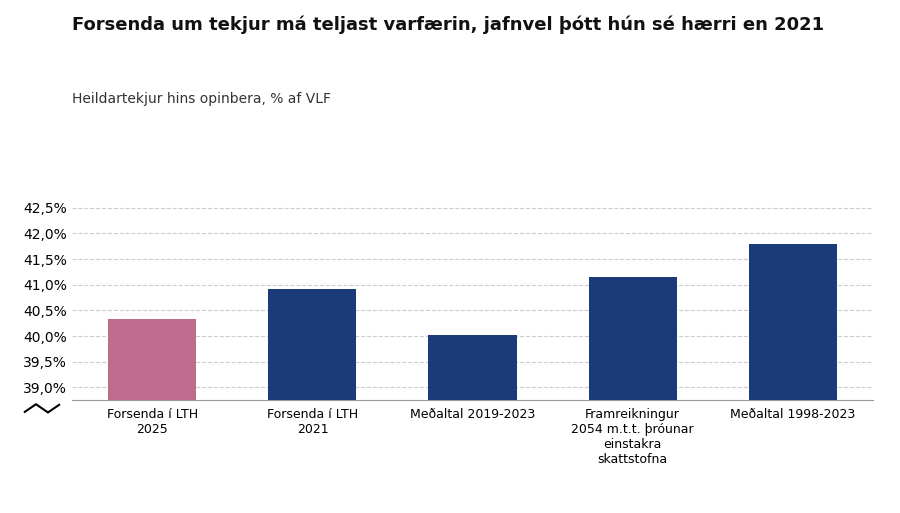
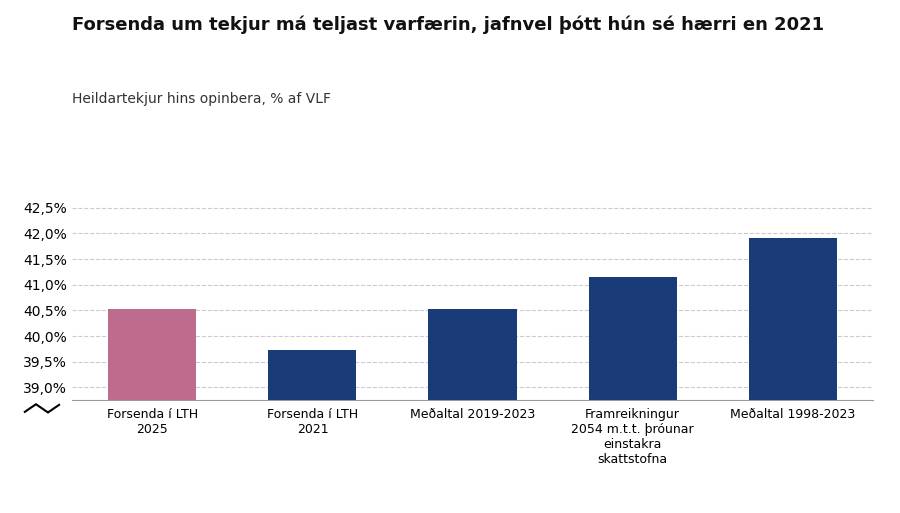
Forsenda í LTH 2025: 40,34% -> 40,52%
Forsenda í LTH 2021: 40,92% -> 39,73%
Meðaltal 2019-2023: 40,02% -> 40,52%
Meðaltal 1998-2023: 41,80% -> 41,92%
